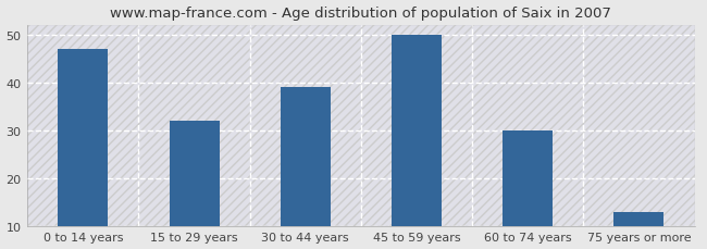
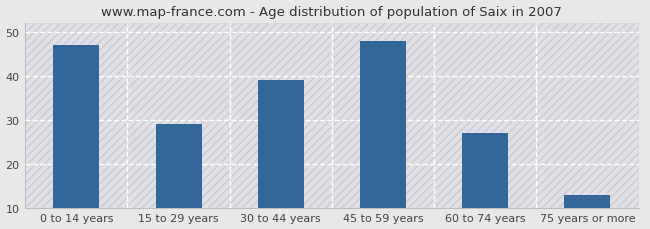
15 to 29 years: 32 -> 29
45 to 59 years: 50 -> 48
60 to 74 years: 30 -> 27
